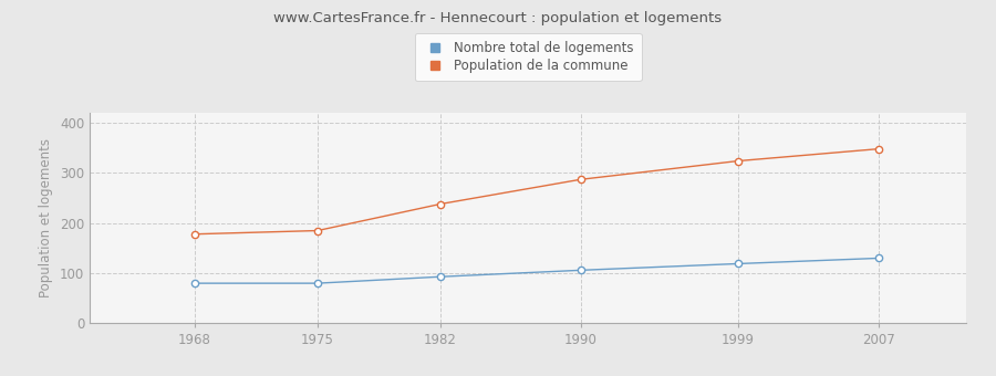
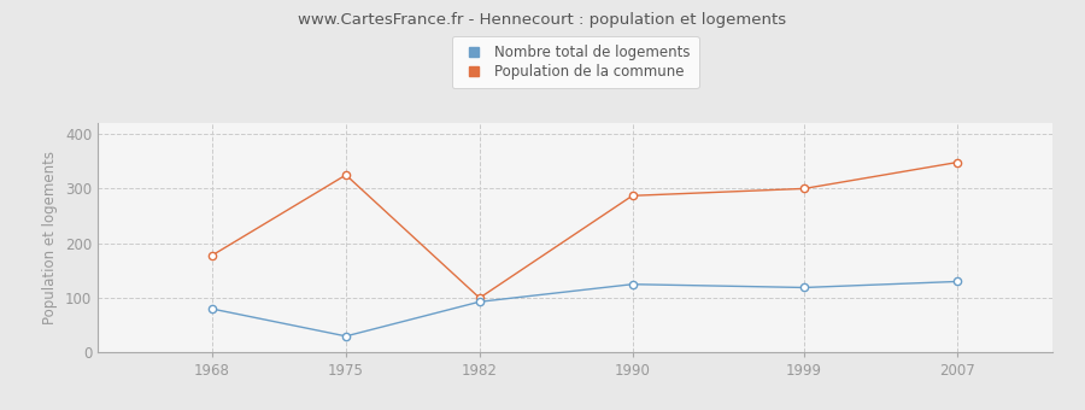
Nombre total de logements/1975: 80 -> 30
Population de la commune/1975: 185 -> 325
Population de la commune/1982: 238 -> 100
Nombre total de logements/1990: 106 -> 125
Population de la commune/1999: 324 -> 300
